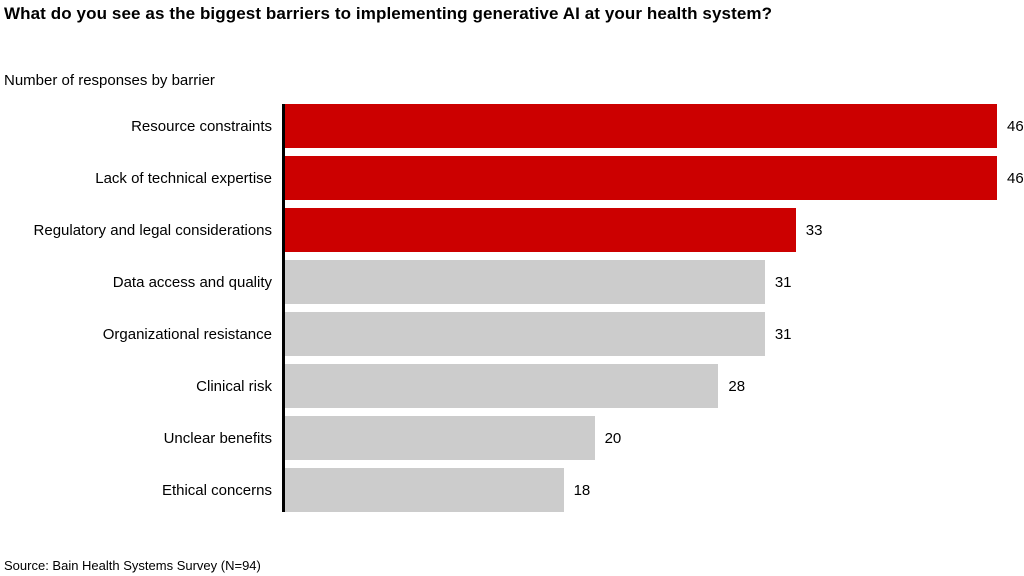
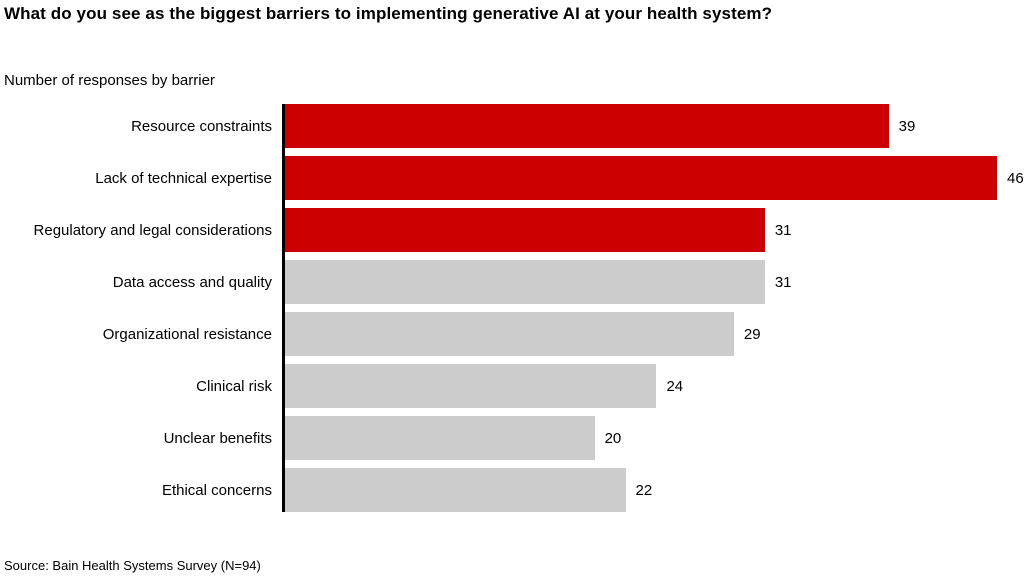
Resource constraints: 46 -> 39
Regulatory and legal considerations: 33 -> 31
Organizational resistance: 31 -> 29
Clinical risk: 28 -> 24
Ethical concerns: 18 -> 22
